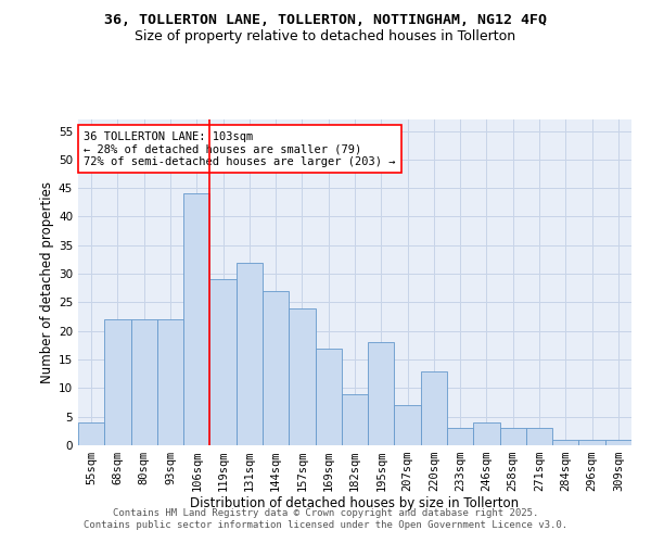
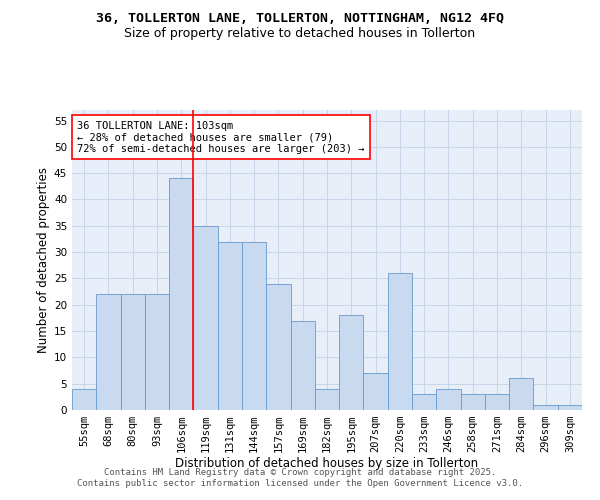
119sqm: 29 -> 35
144sqm: 27 -> 32
182sqm: 9 -> 4
220sqm: 13 -> 26
284sqm: 1 -> 6
